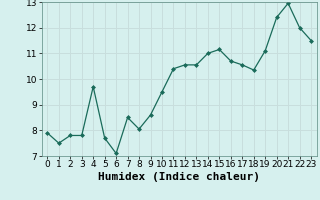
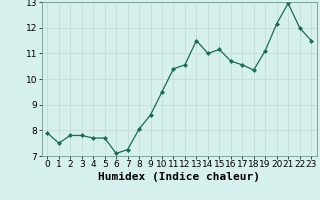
4: 9.70 -> 7.70
7: 8.50 -> 7.25
13: 10.55 -> 11.50
20: 12.40 -> 12.15
